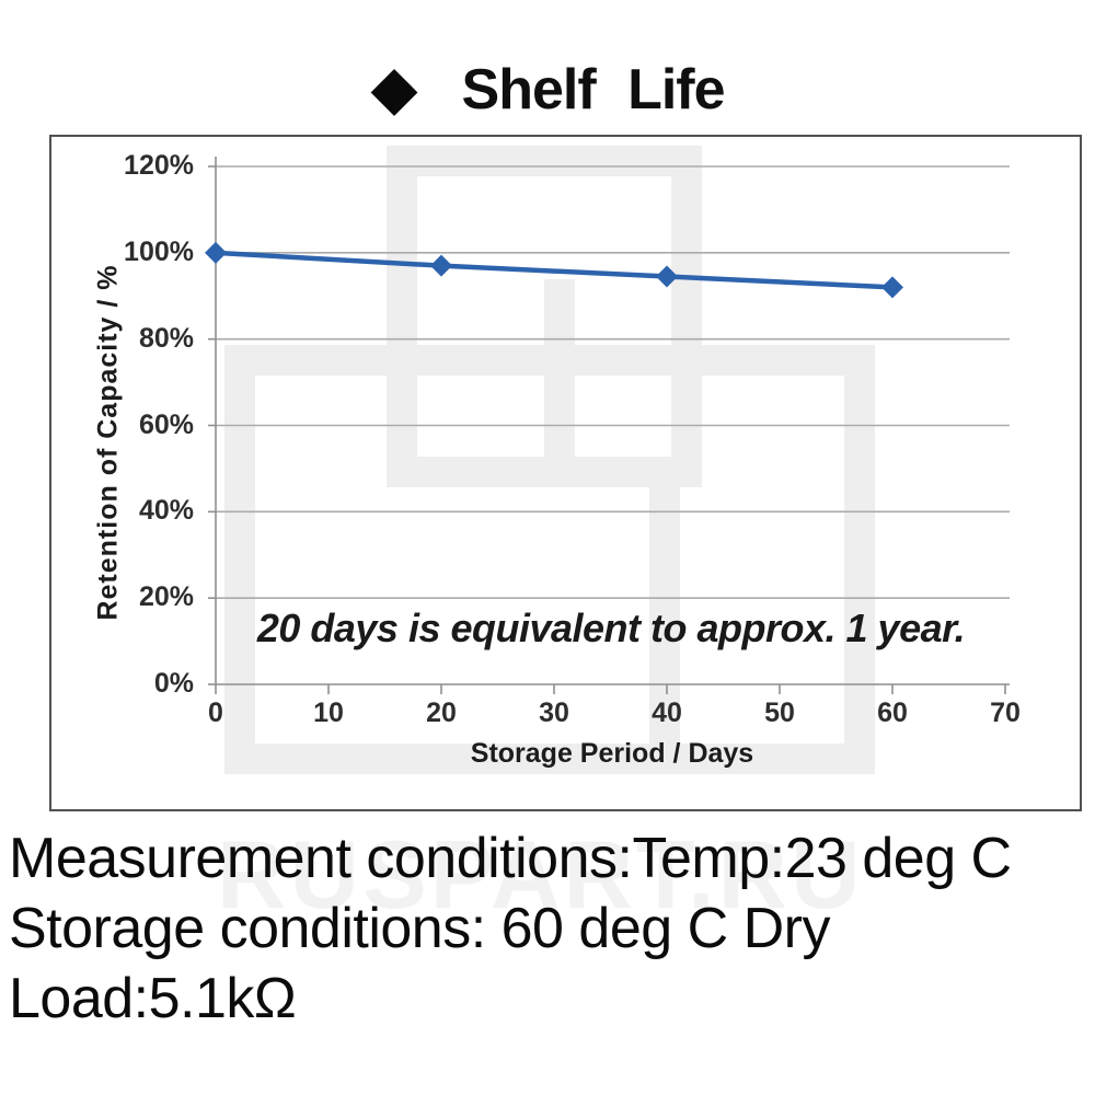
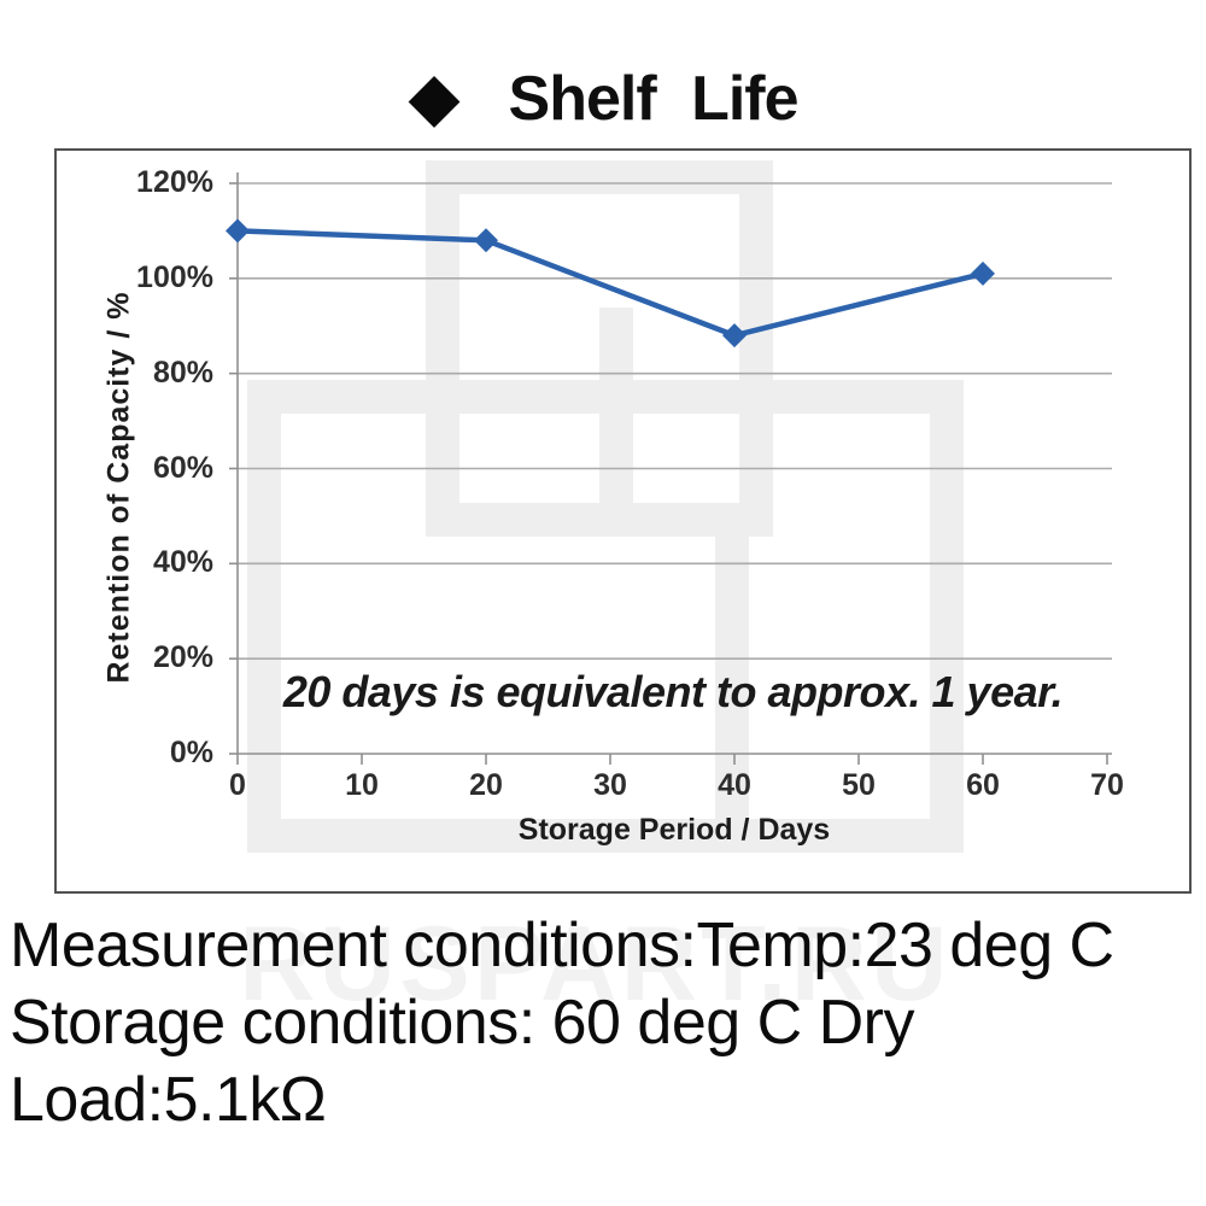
0: 100% -> 110%
20: 97% -> 108%
40: 94% -> 88%
60: 92% -> 101%
